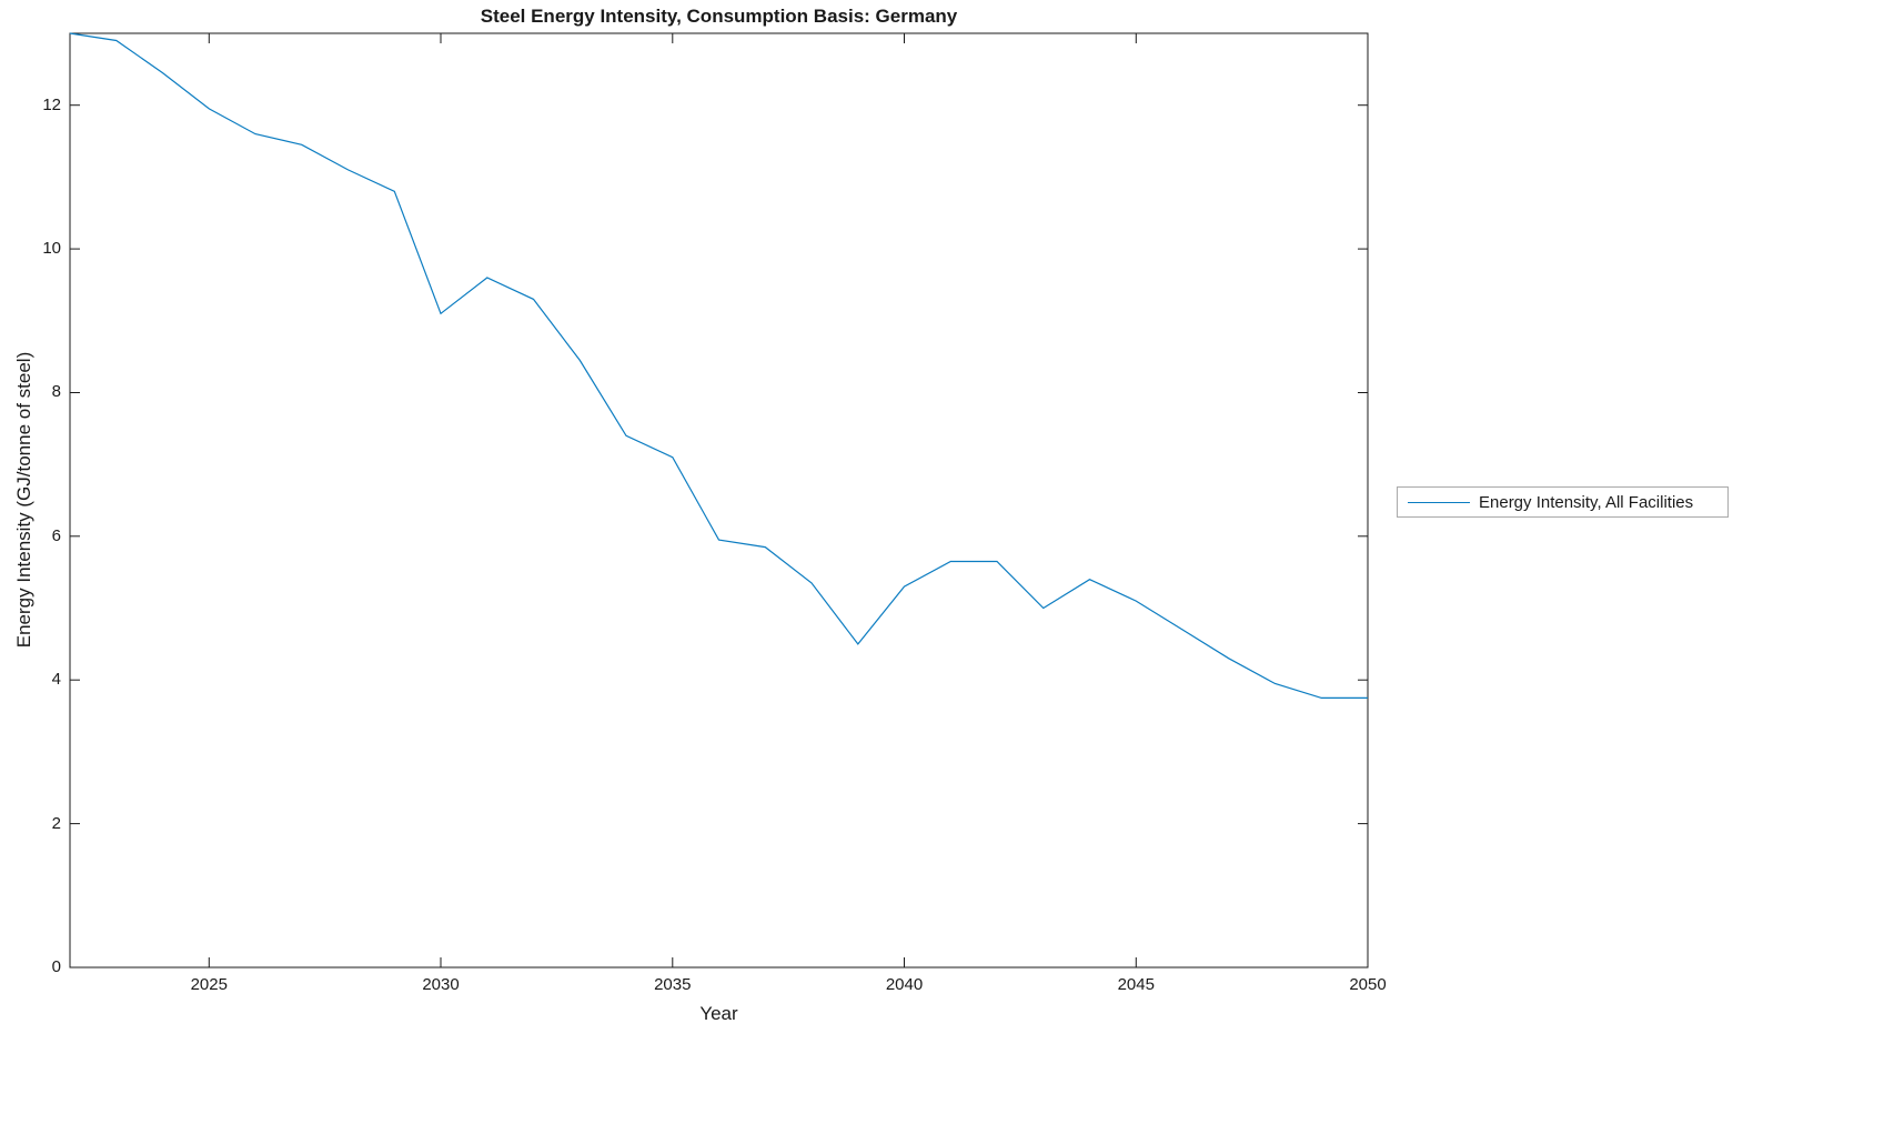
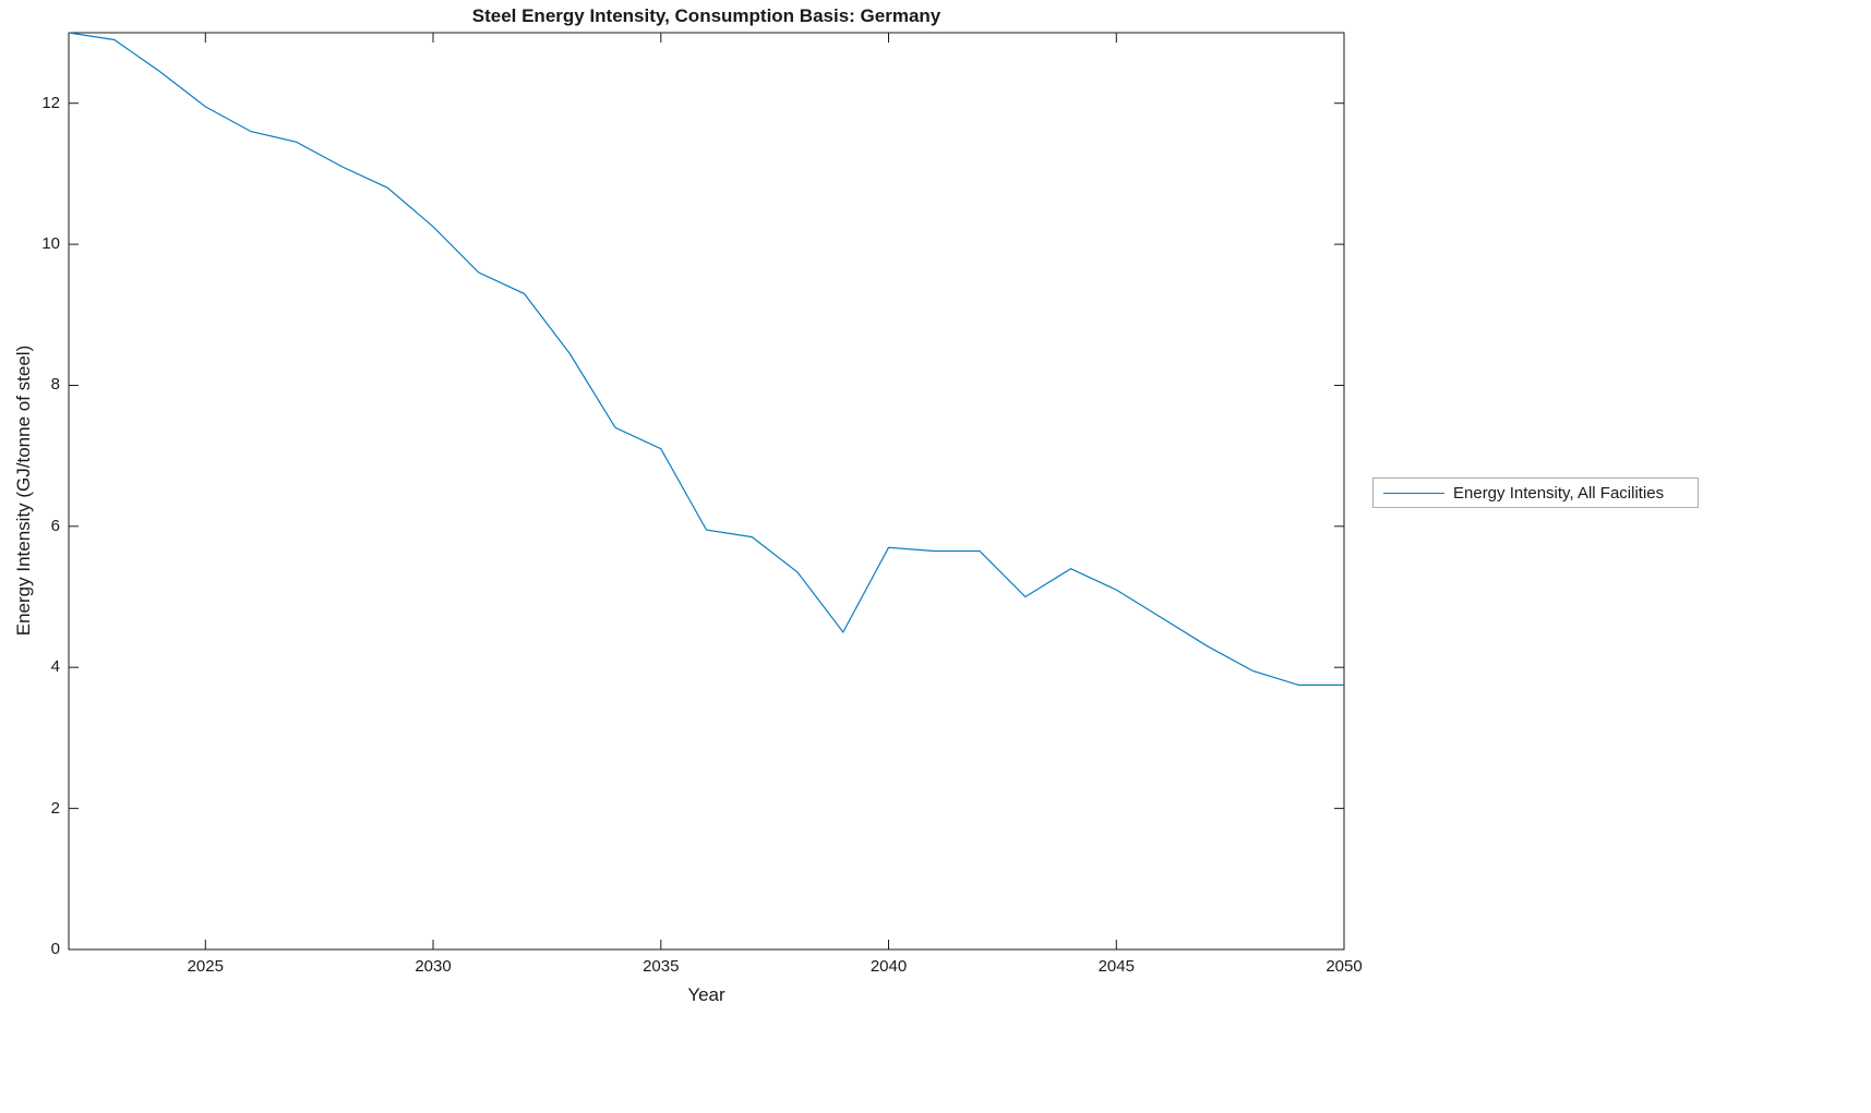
2030: 9.1 -> 10.2
2040: 5.3 -> 5.7
